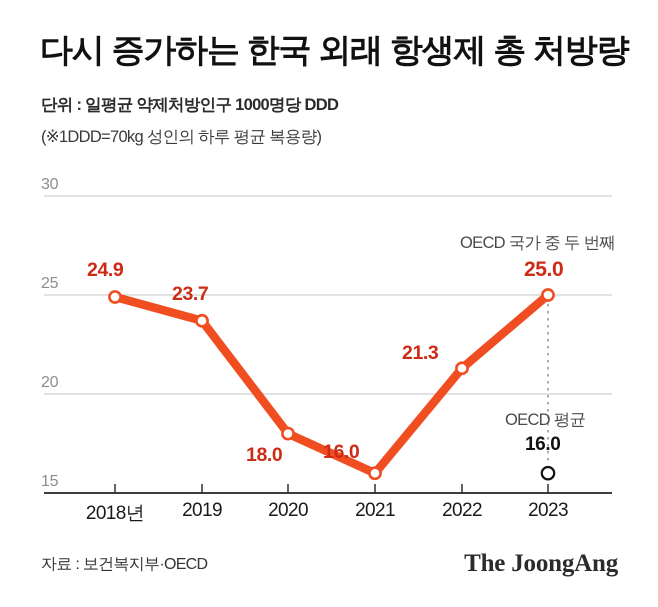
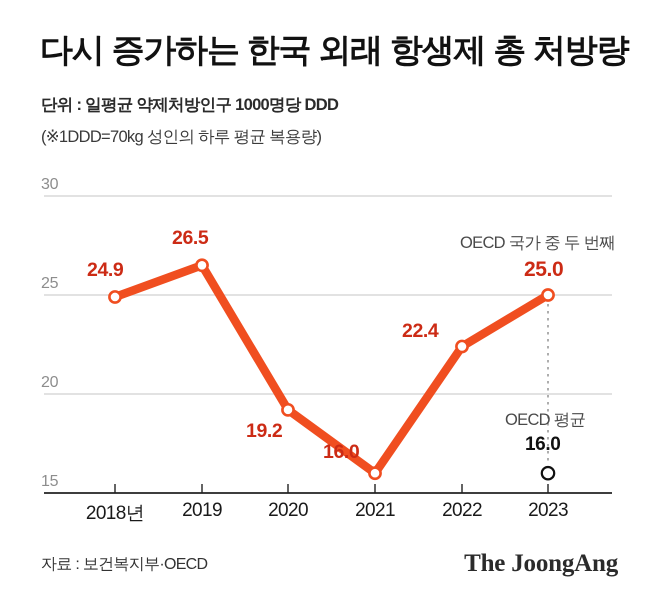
2019: 23.7 -> 26.5
2020: 18.0 -> 19.2
2022: 21.3 -> 22.4
